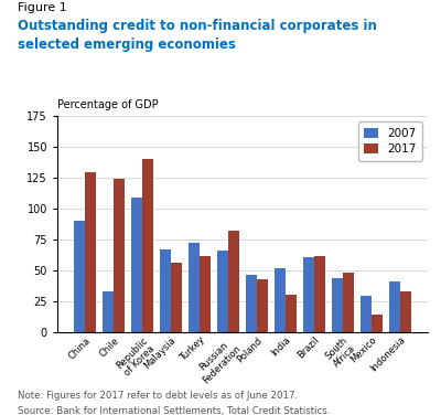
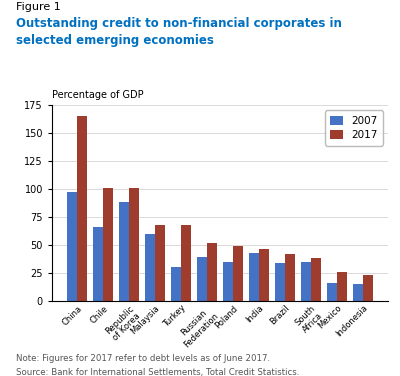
2007/China: 90 -> 97
2017/China: 130 -> 165
2007/Chile: 33 -> 66
2017/Chile: 124 -> 101
2007/Republic of Korea: 109 -> 88
2017/Republic of Korea: 140 -> 101
2007/Malaysia: 67 -> 60
2017/Malaysia: 56 -> 68
2007/Turkey: 72 -> 30
2017/Turkey: 62 -> 68
2007/Russian Federation: 66 -> 39
2017/Russian Federation: 82 -> 52
2007/Poland: 46 -> 35
2017/Poland: 43 -> 49
2007/India: 52 -> 43
2017/India: 30 -> 46
2007/Brazil: 61 -> 34
2017/Brazil: 62 -> 42
2007/South Africa: 44 -> 35
2017/South Africa: 48 -> 38
2007/Mexico: 29 -> 16
2017/Mexico: 14 -> 26
2007/Indonesia: 41 -> 15
2017/Indonesia: 33 -> 23
